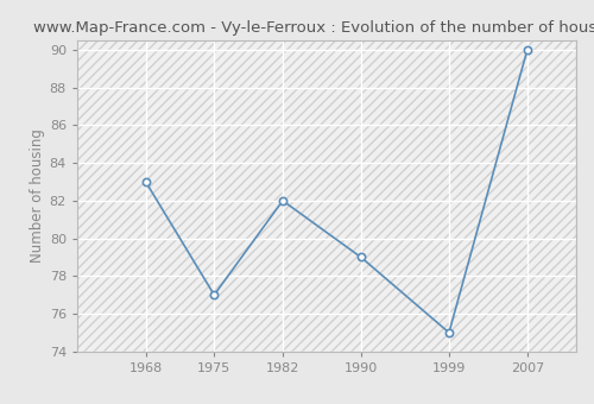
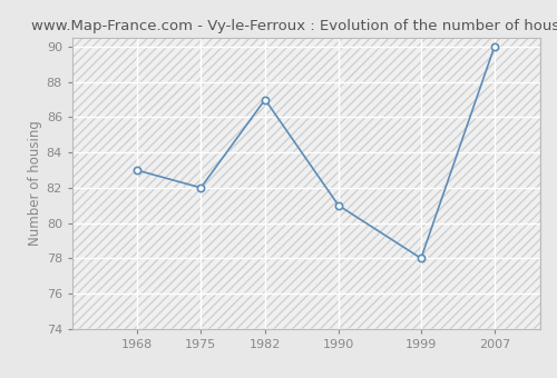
1975: 77 -> 82
1982: 82 -> 87
1990: 79 -> 81
1999: 75 -> 78
